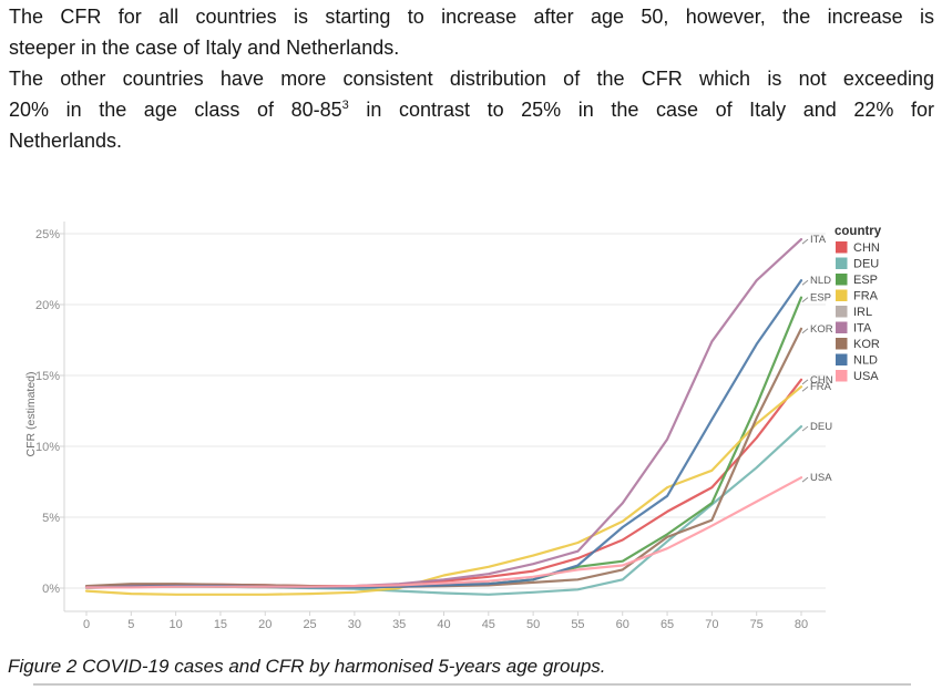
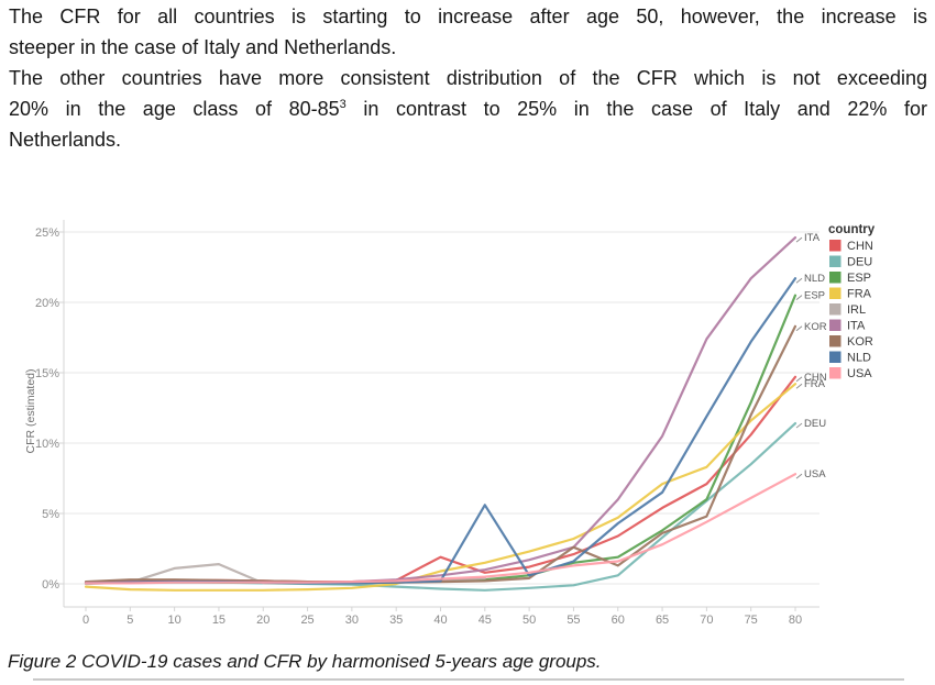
IRL/10: 0.1% -> 1.1%
IRL/15: 0.1% -> 1.4%
CHN/40: 0.5% -> 1.9%
NLD/45: 0.3% -> 5.6%
KOR/55: 0.6% -> 2.6%
